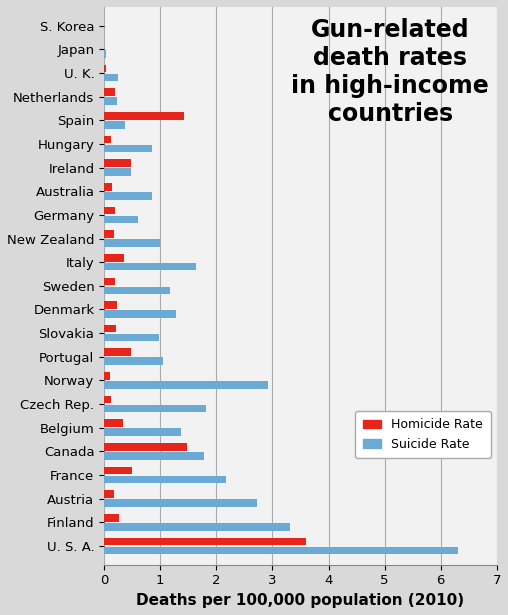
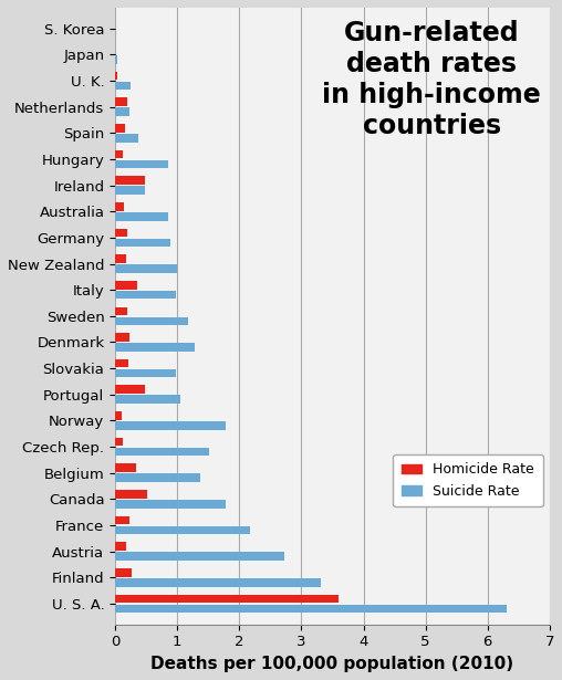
Homicide Rate/Spain: 1.42 -> 0.15
Suicide Rate/Germany: 0.60 -> 0.88
Suicide Rate/Italy: 1.64 -> 0.97
Suicide Rate/Norway: 2.92 -> 1.78
Suicide Rate/Czech Rep.: 1.82 -> 1.52
Homicide Rate/Canada: 1.48 -> 0.51
Homicide Rate/France: 0.50 -> 0.22
